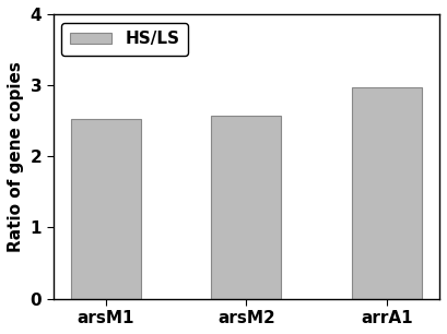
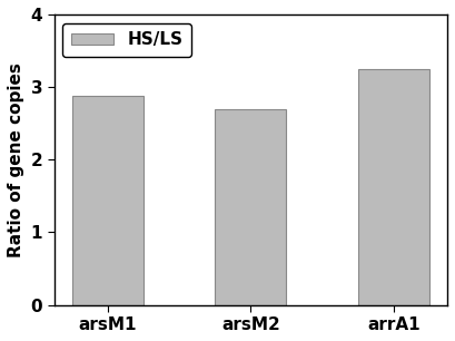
arsM1: 2.52 -> 2.88
arsM2: 2.57 -> 2.70
arrA1: 2.97 -> 3.24
